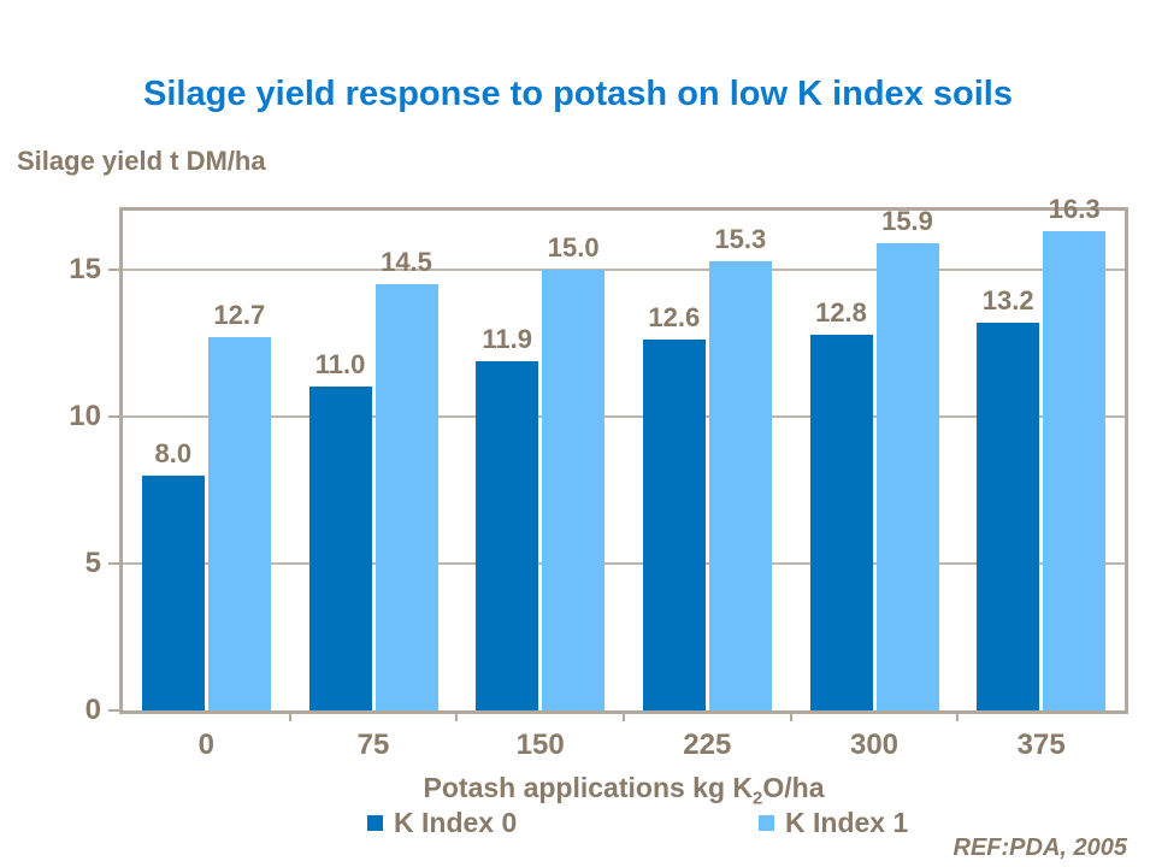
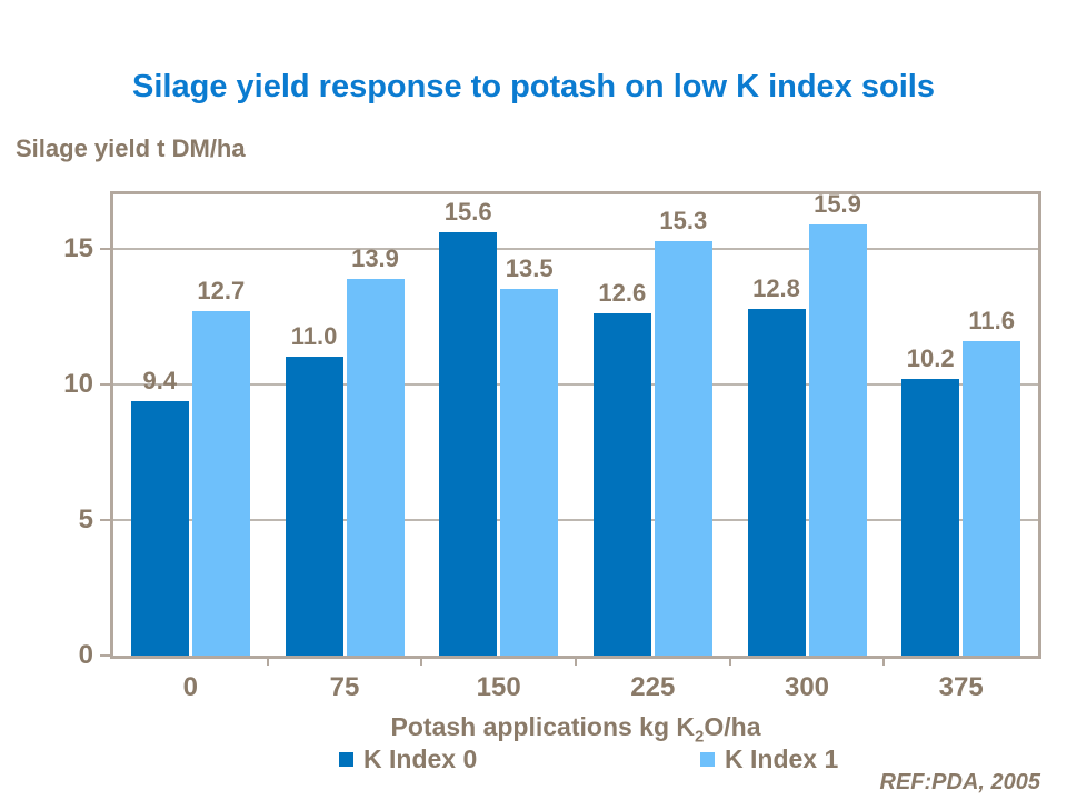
K Index 0/0: 8.0 -> 9.4
K Index 1/75: 14.5 -> 13.9
K Index 0/150: 11.9 -> 15.6
K Index 1/150: 15.0 -> 13.5
K Index 0/375: 13.2 -> 10.2
K Index 1/375: 16.3 -> 11.6
